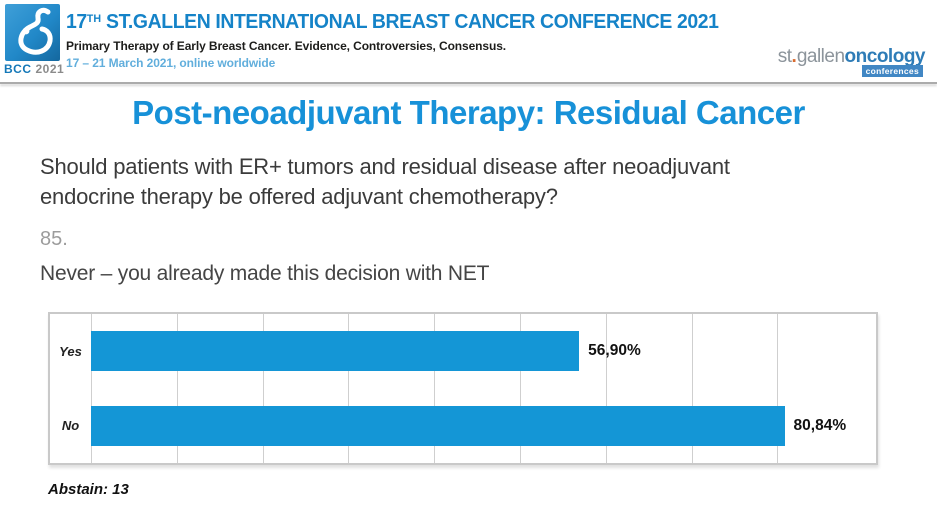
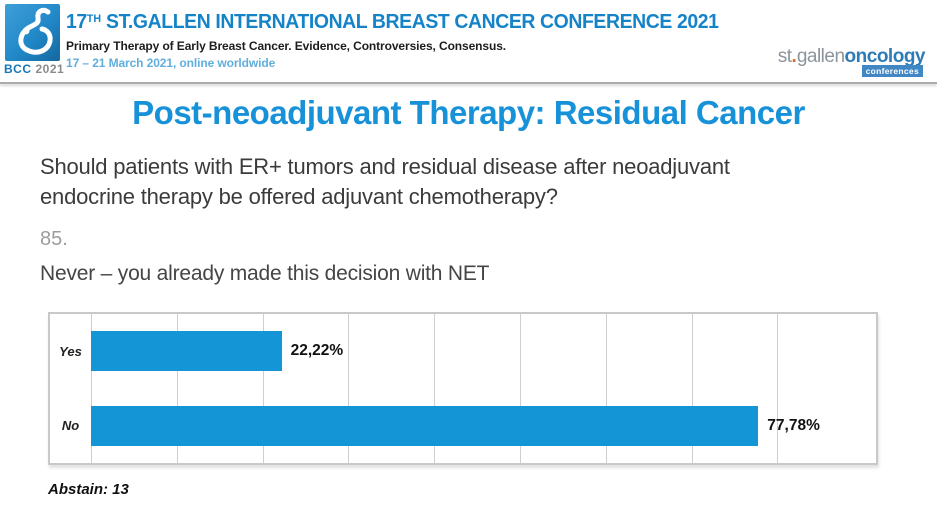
Yes: 56,90% -> 22,22%
No: 80,84% -> 77,78%
